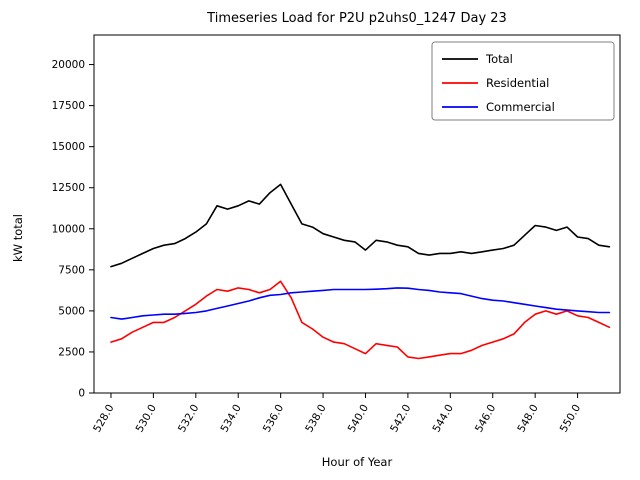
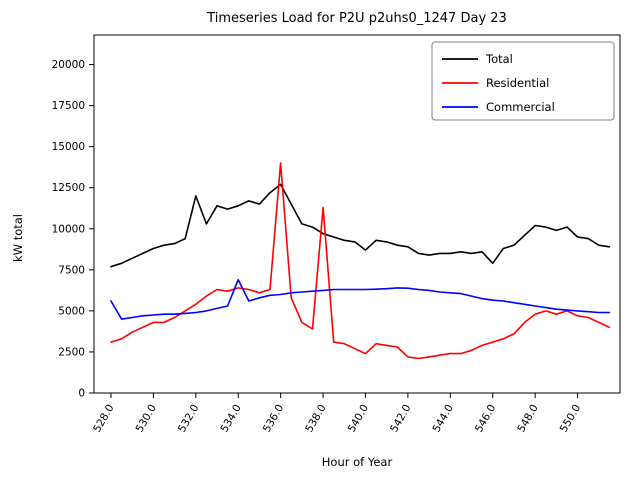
Commercial/528.0: 4600 -> 5600
Total/532.0: 9800 -> 12000
Commercial/534.0: 5400 -> 6900
Residential/536.0: 6800 -> 14000
Residential/538.0: 3400 -> 11300
Total/546.0: 8700 -> 7900
